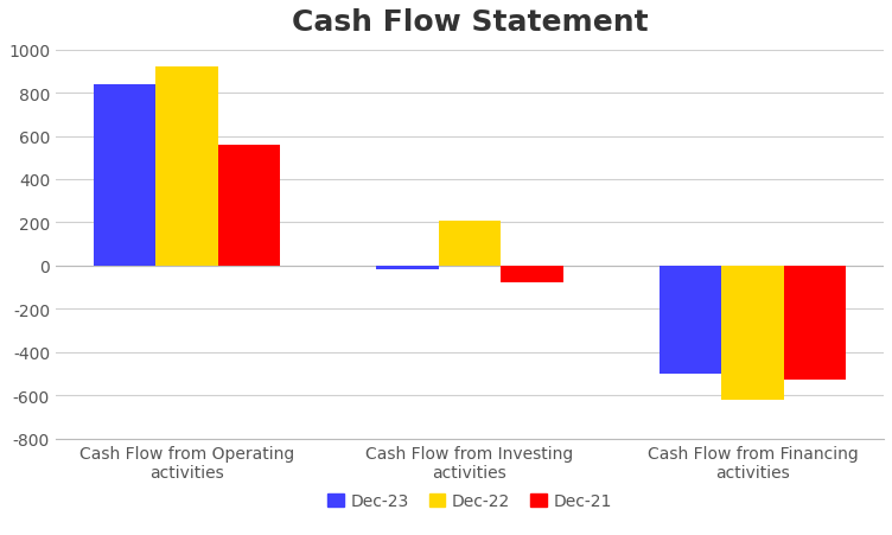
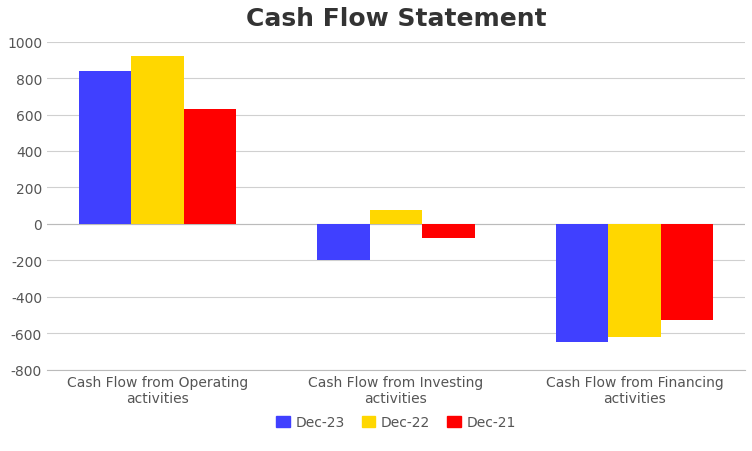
Dec-21/Cash Flow from Operating activities: 560 -> 630
Dec-23/Cash Flow from Investing activities: -20 -> -200
Dec-22/Cash Flow from Investing activities: 210 -> 80
Dec-23/Cash Flow from Financing activities: -500 -> -650
